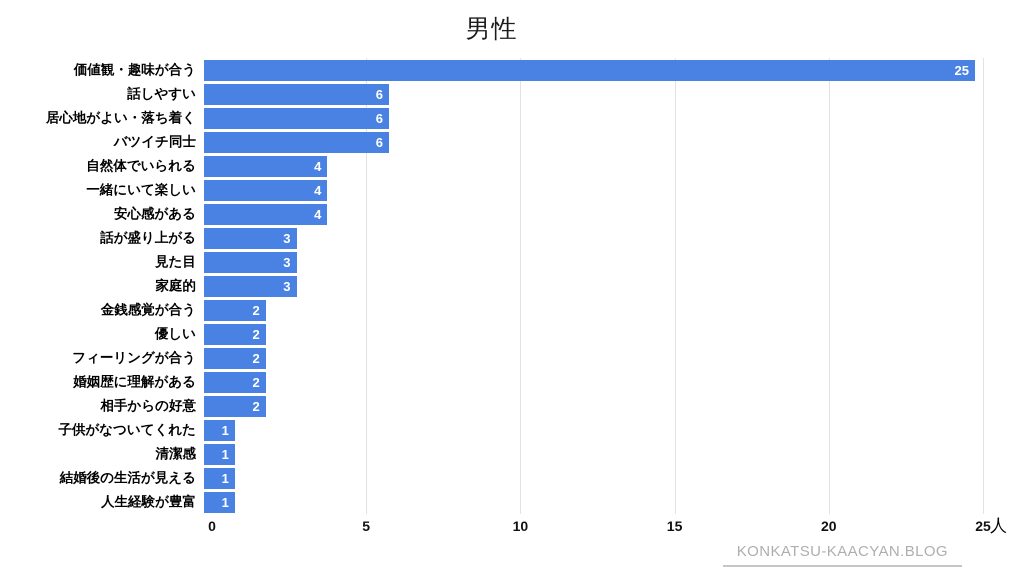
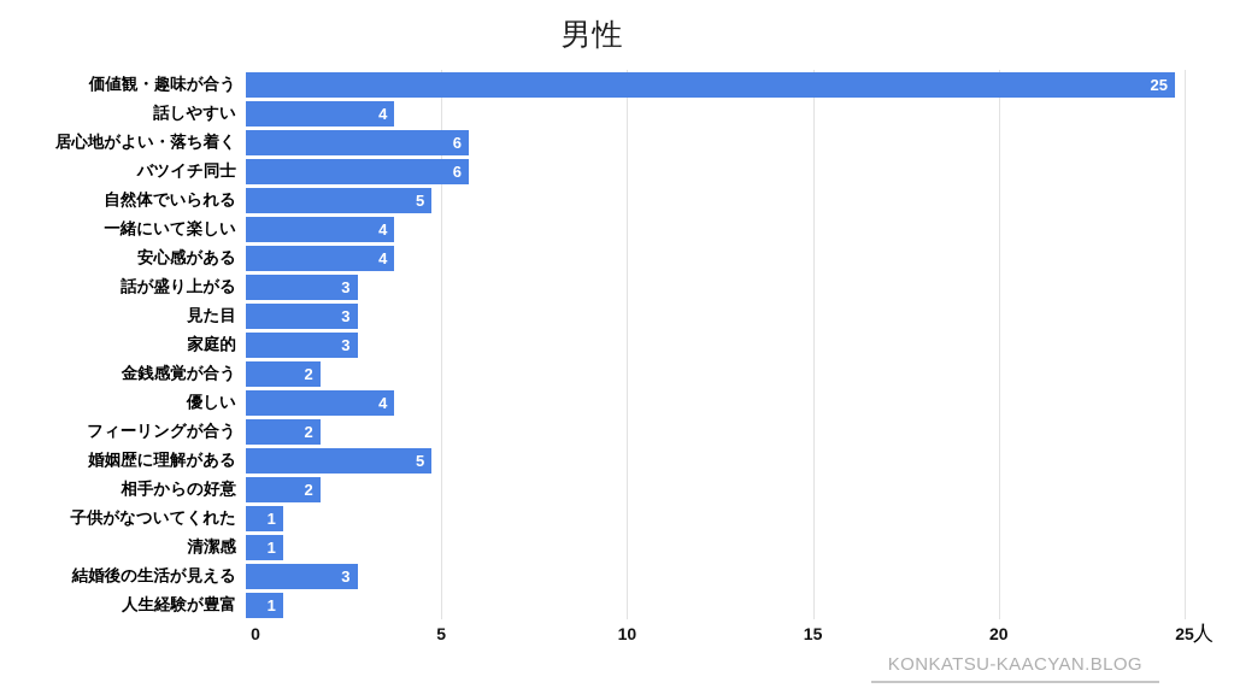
話しやすい: 6 -> 4
自然体でいられる: 4 -> 5
優しい: 2 -> 4
婚姻歴に理解がある: 2 -> 5
結婚後の生活が見える: 1 -> 3
